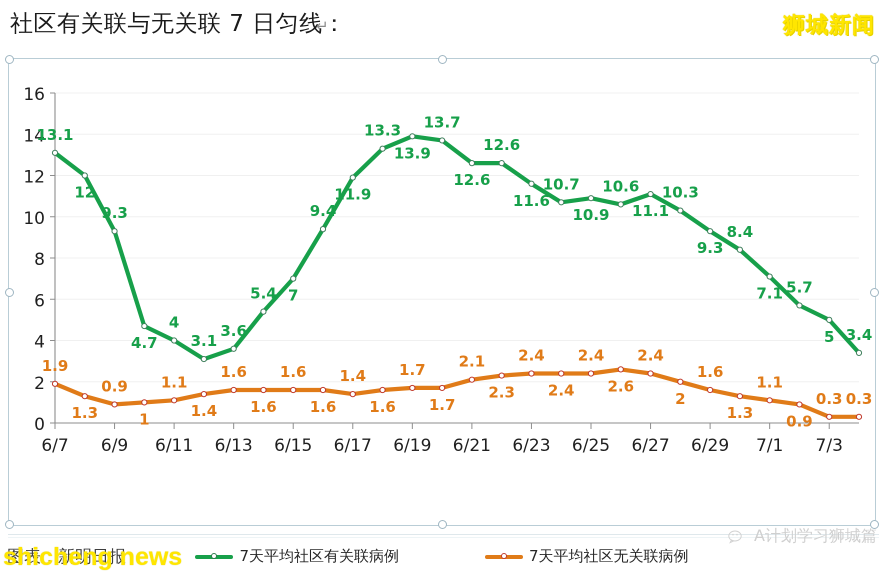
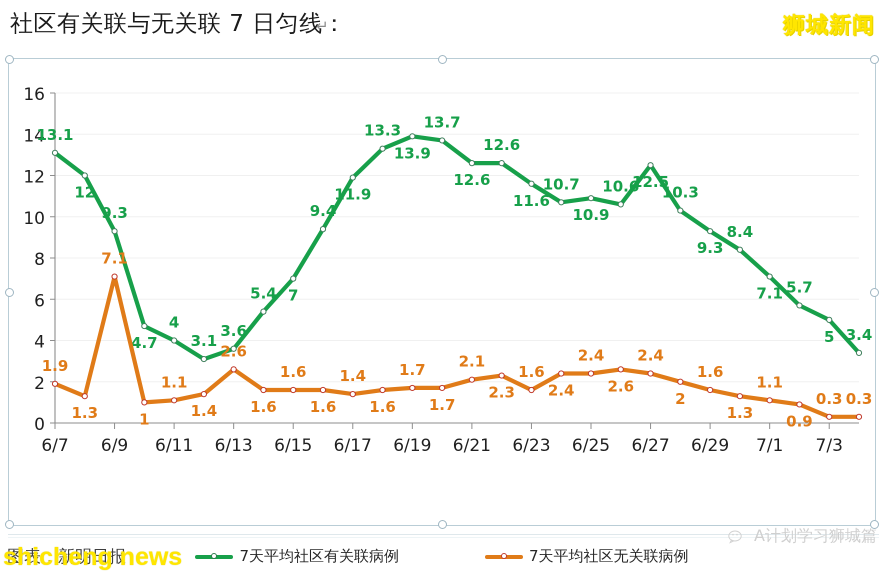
7天平均社区无关联病例/6/9: 0.9 -> 7.1
7天平均社区无关联病例/6/13: 1.6 -> 2.6
7天平均社区无关联病例/6/23: 2.4 -> 1.6
7天平均社区有关联病例/6/27: 11.1 -> 12.5
